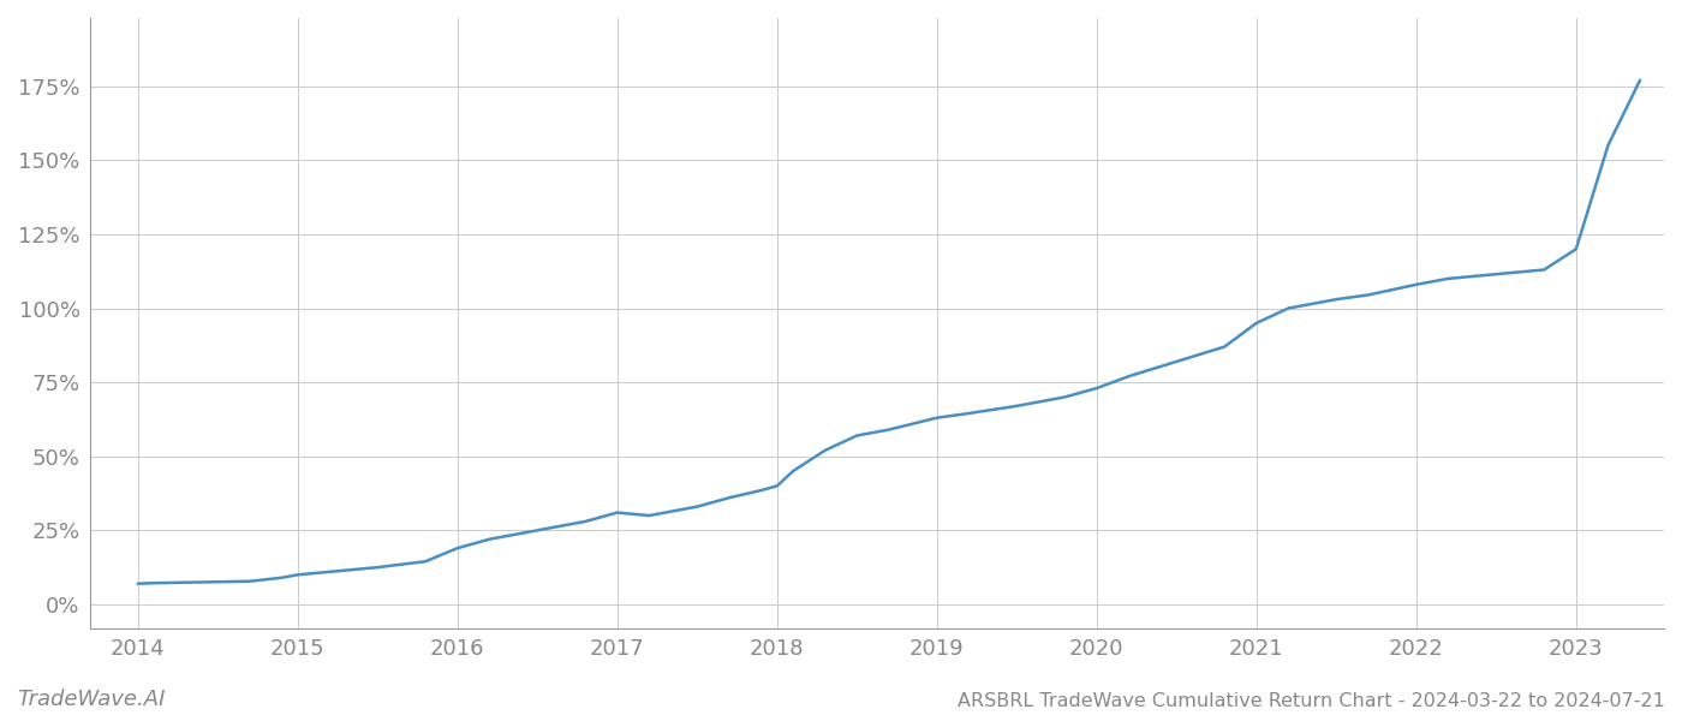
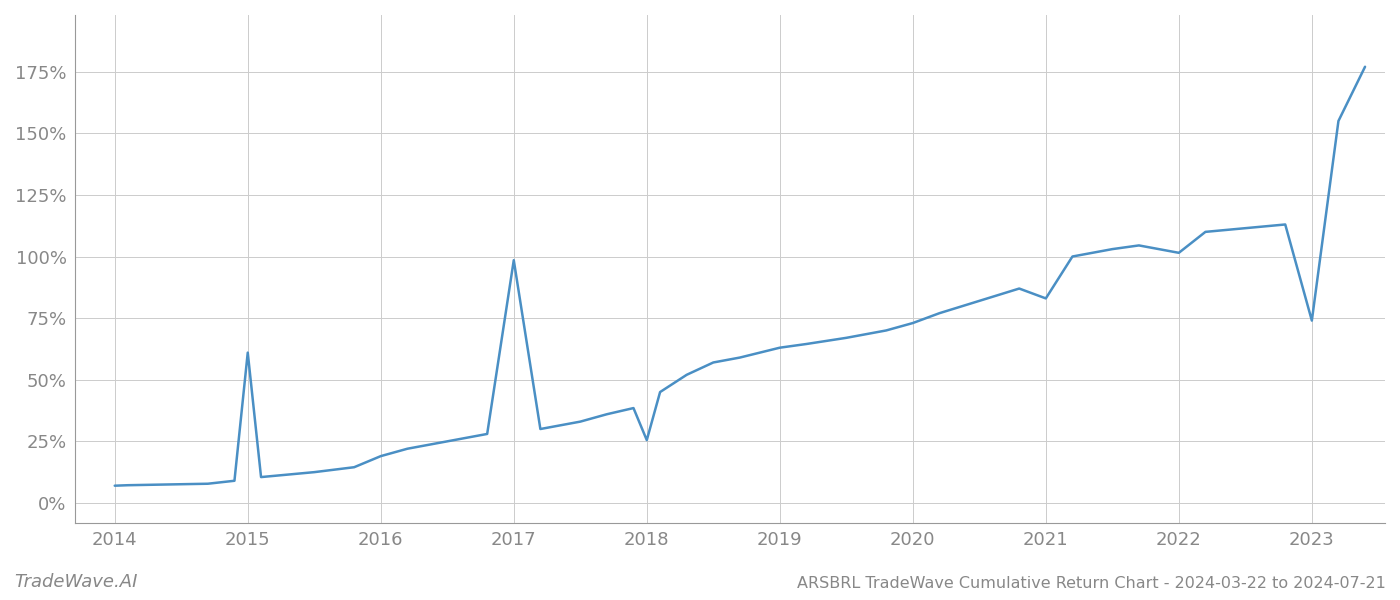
2015: 10.0% -> 61.0%
2017: 31.0% -> 98.5%
2018: 40.0% -> 25.5%
2021: 95.0% -> 83.0%
2022: 108.0% -> 101.5%
2023: 120.0% -> 74.0%
